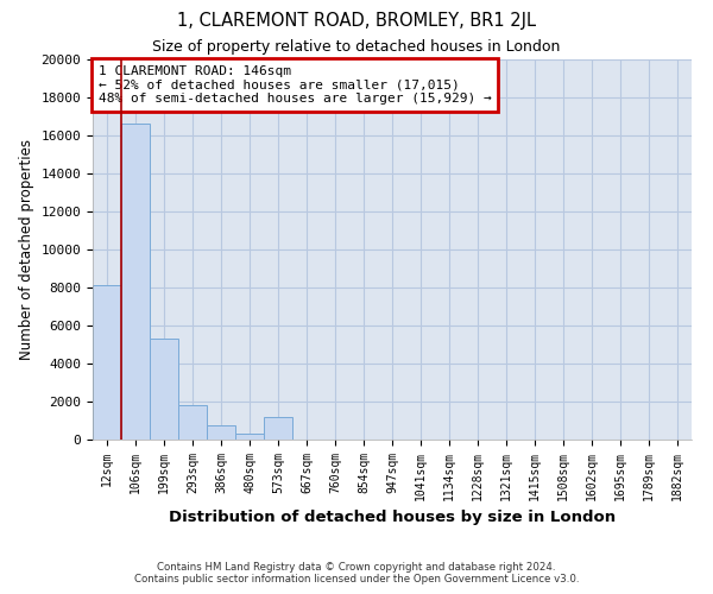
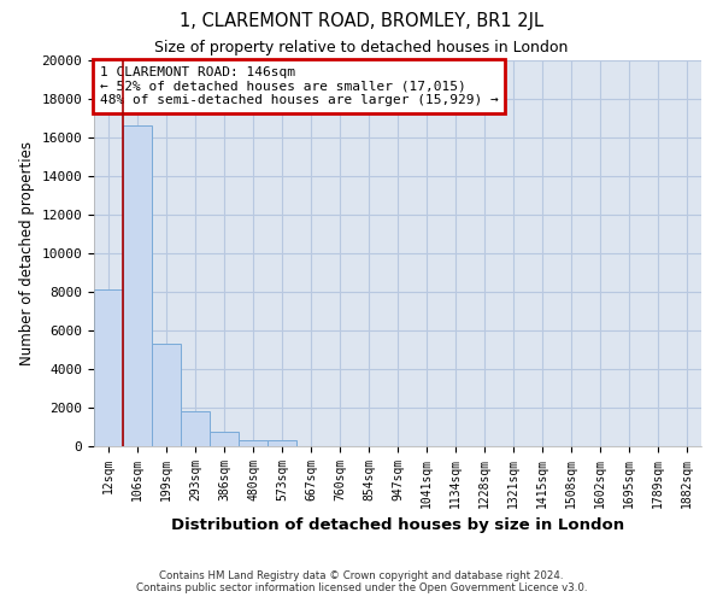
573sqm: 1200 -> 300
